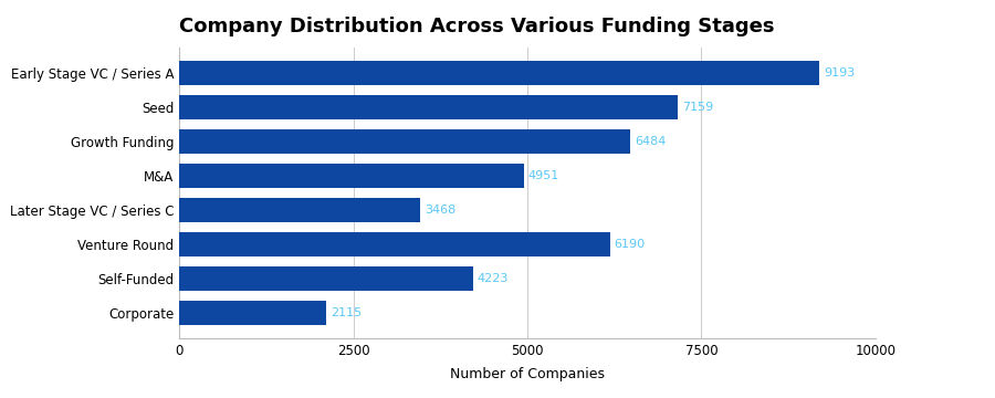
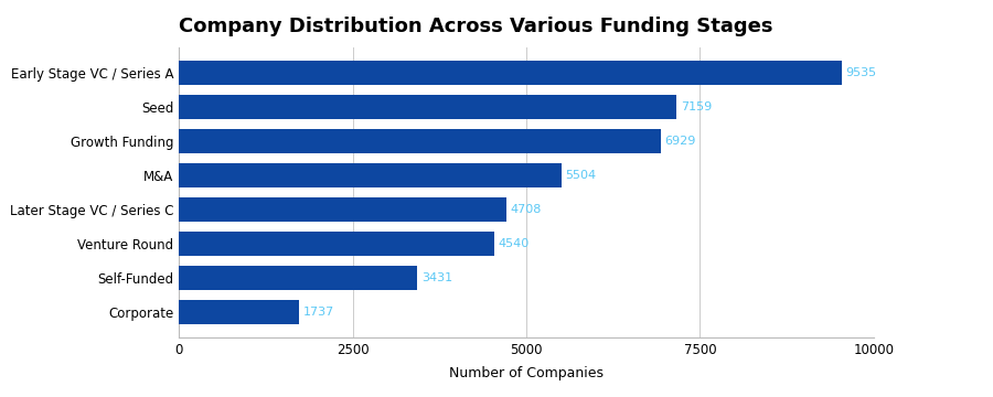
Early Stage VC / Series A: 9193 -> 9535
Growth Funding: 6484 -> 6929
M&A: 4951 -> 5504
Later Stage VC / Series C: 3468 -> 4708
Venture Round: 6190 -> 4540
Self-Funded: 4223 -> 3431
Corporate: 2115 -> 1737
